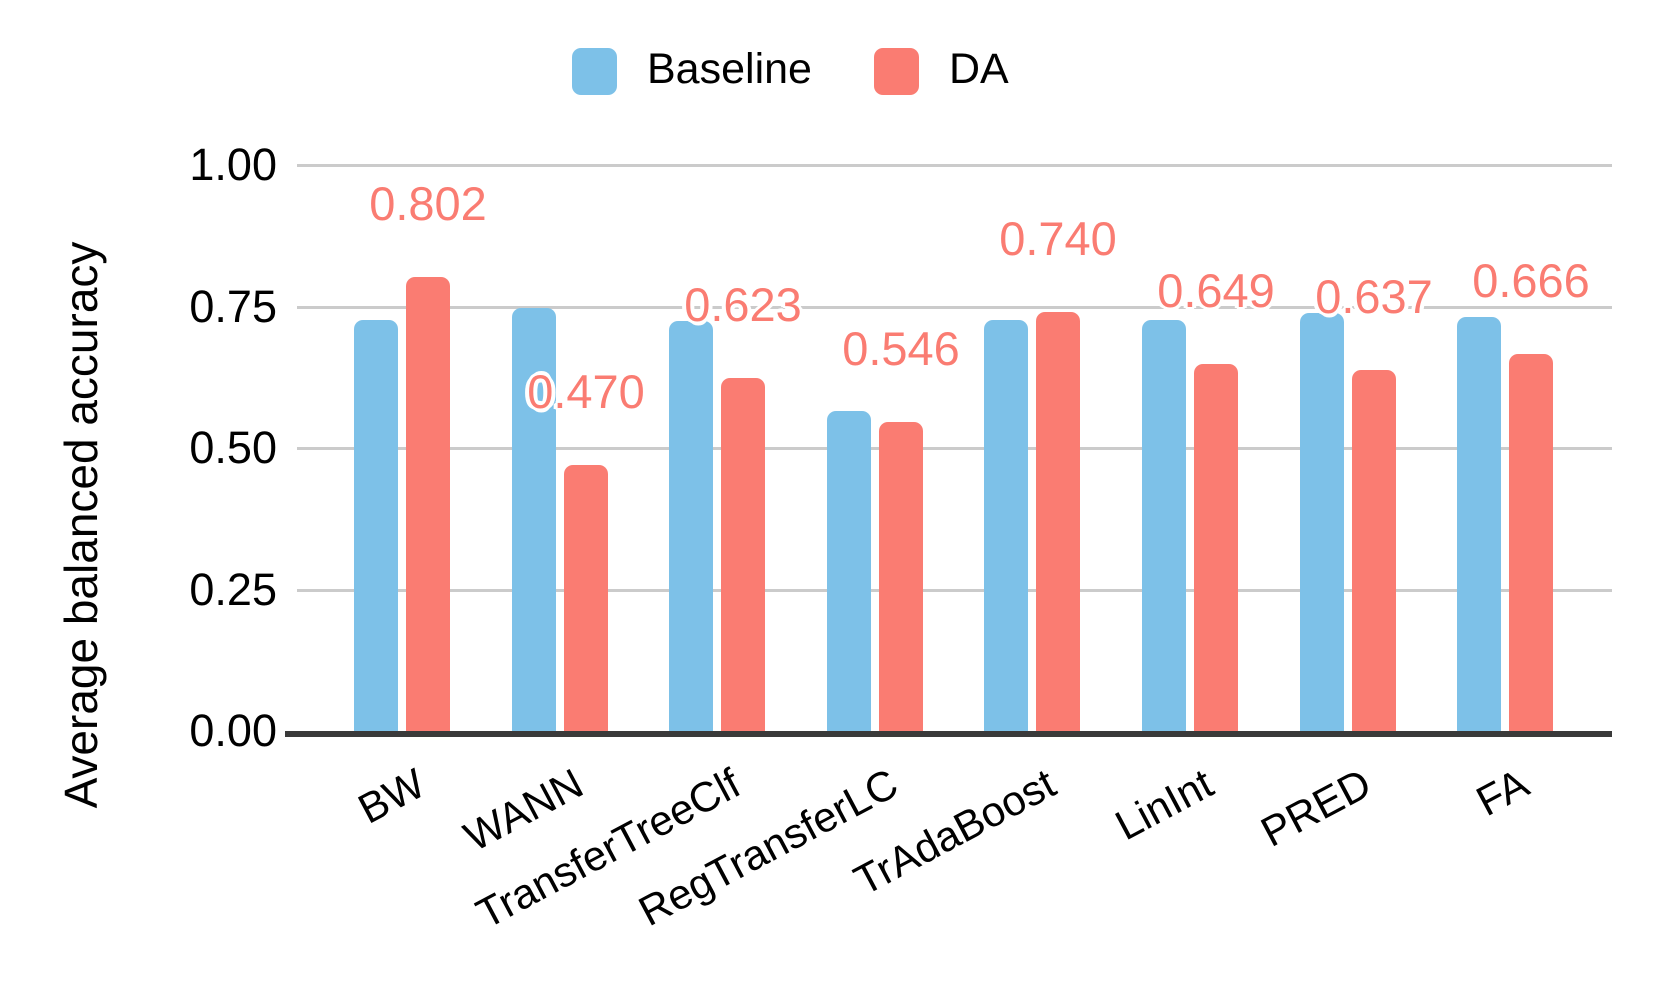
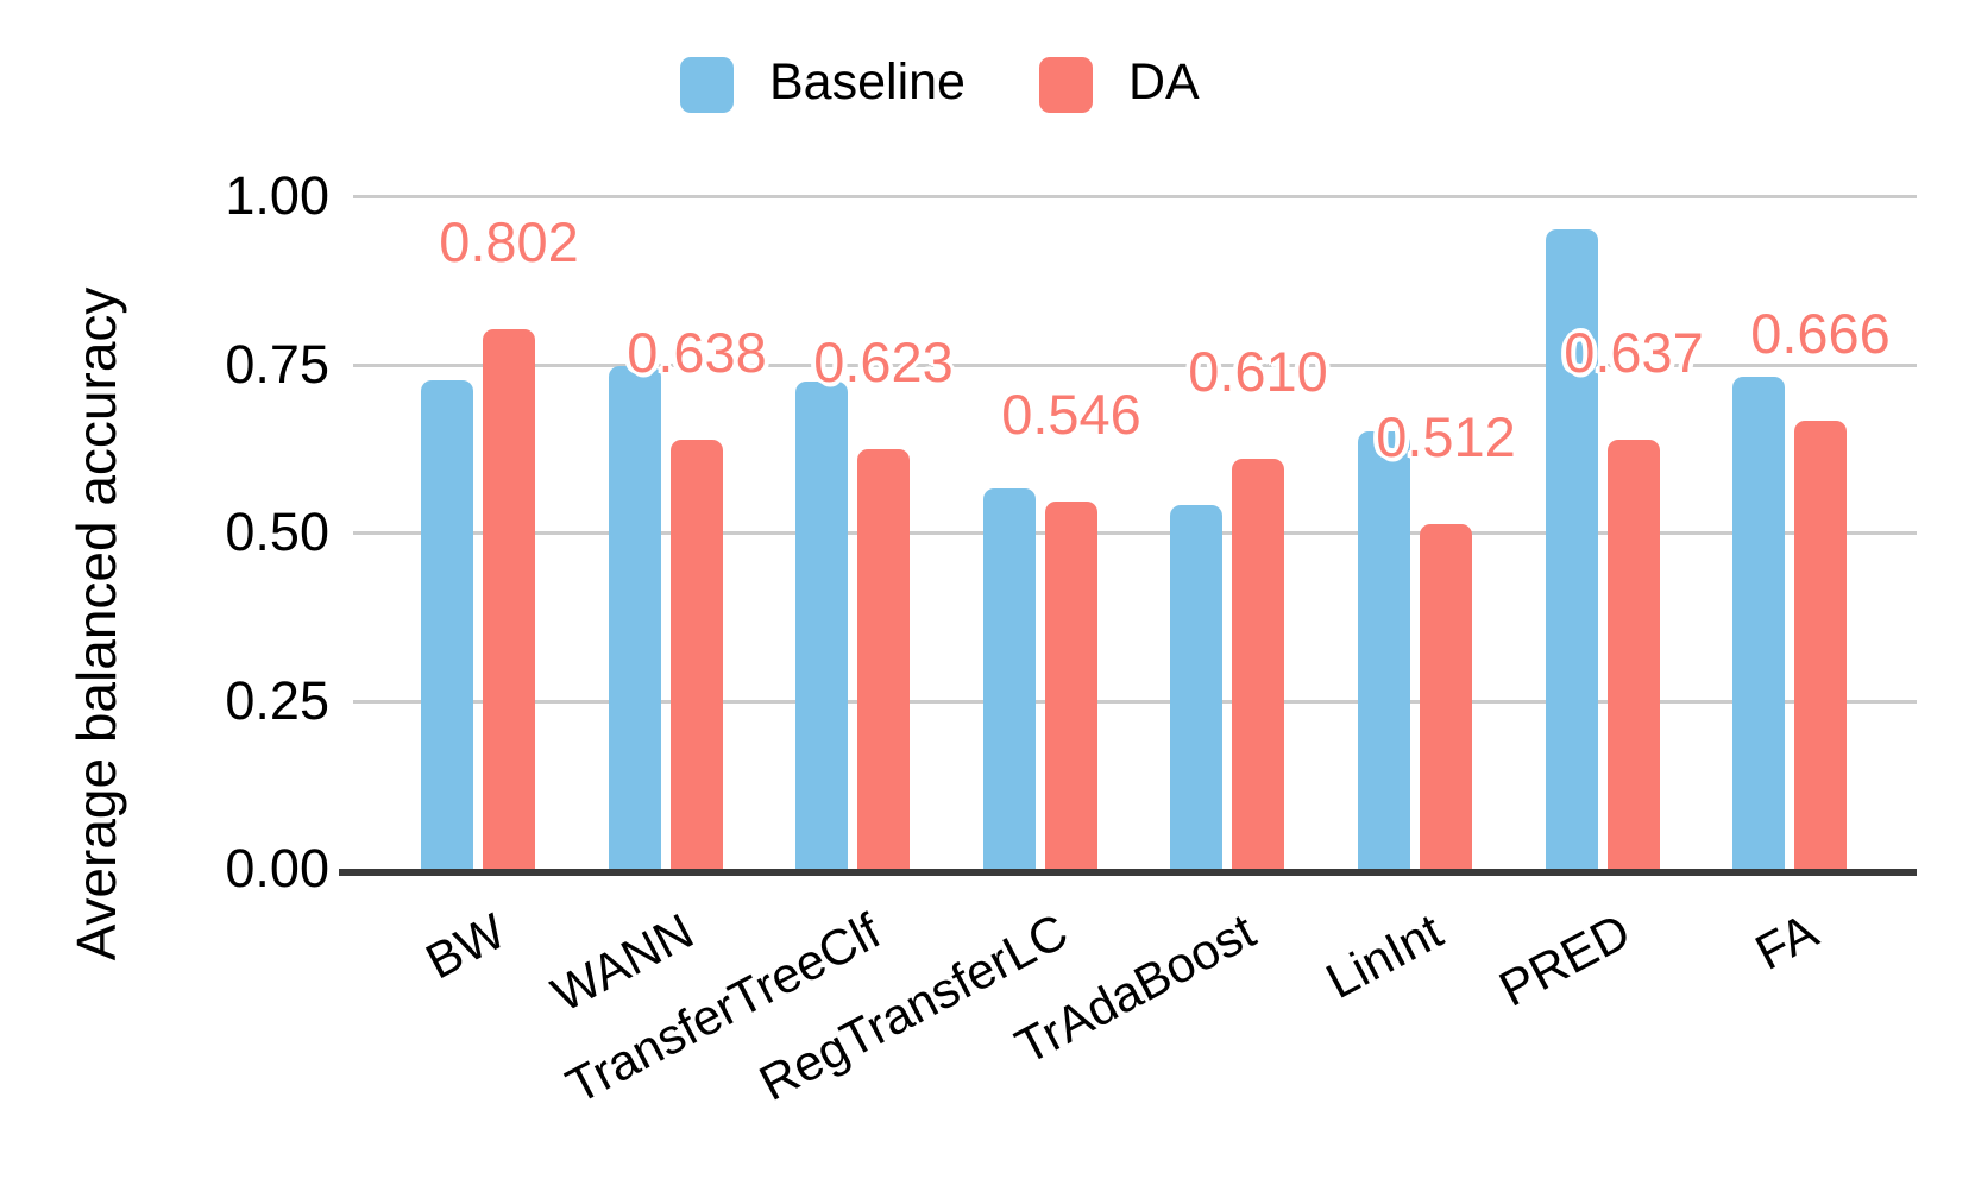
DA/WANN: 0.470 -> 0.638
Baseline/TrAdaBoost: 0.73 -> 0.54
DA/TrAdaBoost: 0.740 -> 0.610
Baseline/LinInt: 0.73 -> 0.65
DA/LinInt: 0.649 -> 0.512
Baseline/PRED: 0.74 -> 0.95
